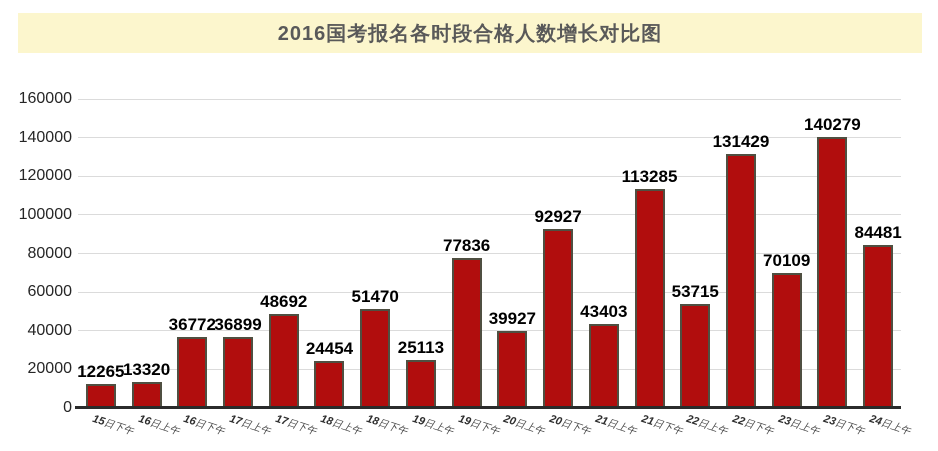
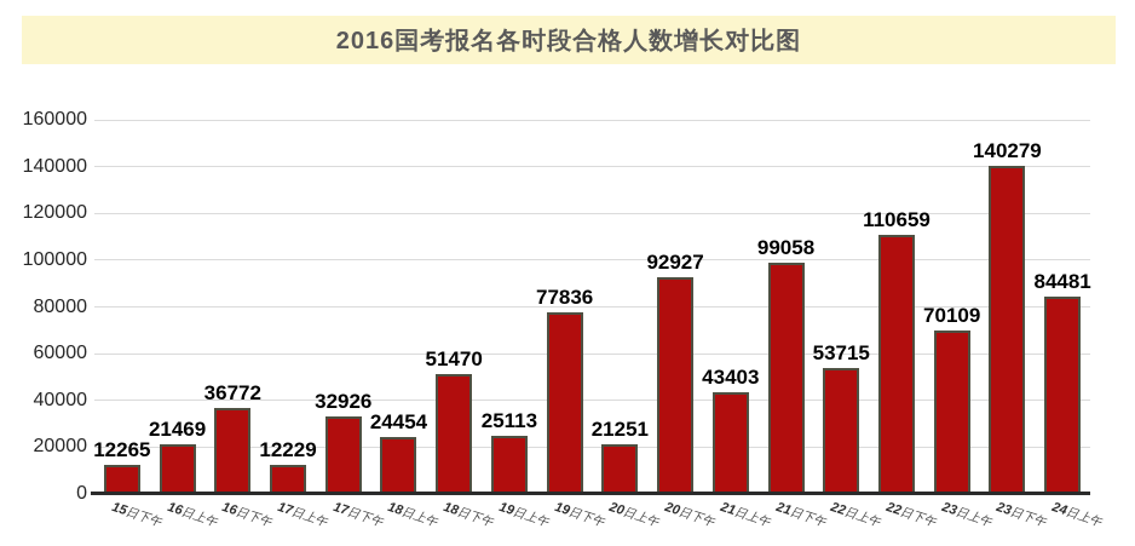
16日上午: 13320 -> 21469
17日上午: 36899 -> 12229
17日下午: 48692 -> 32926
20日上午: 39927 -> 21251
21日下午: 113285 -> 99058
22日下午: 131429 -> 110659
